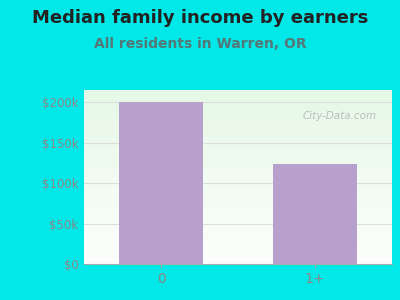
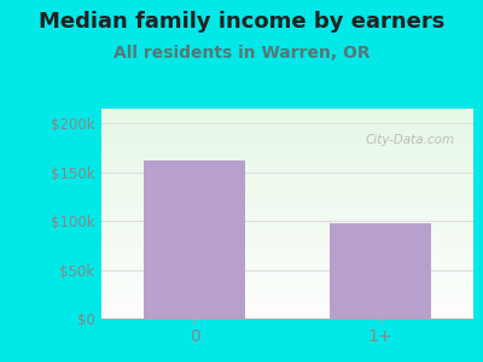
0: $200k -> $162k
1+: $124k -> $97k
